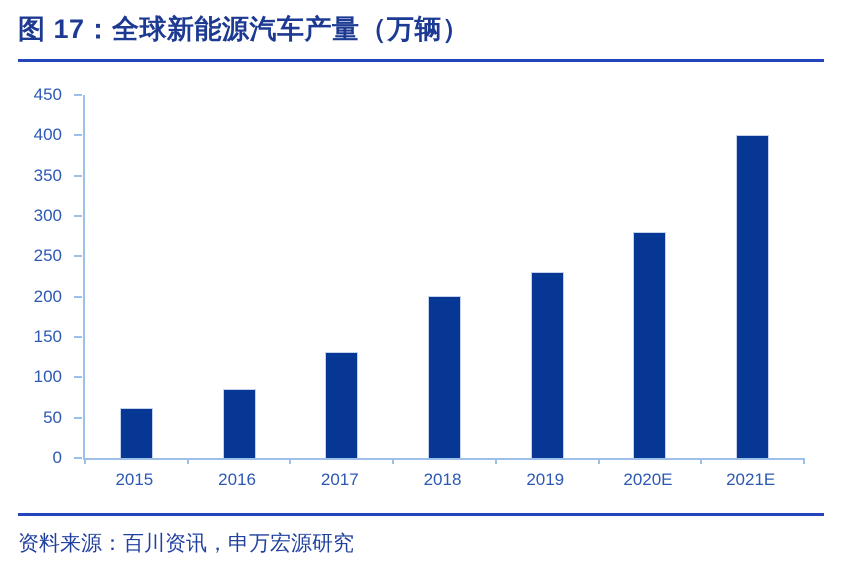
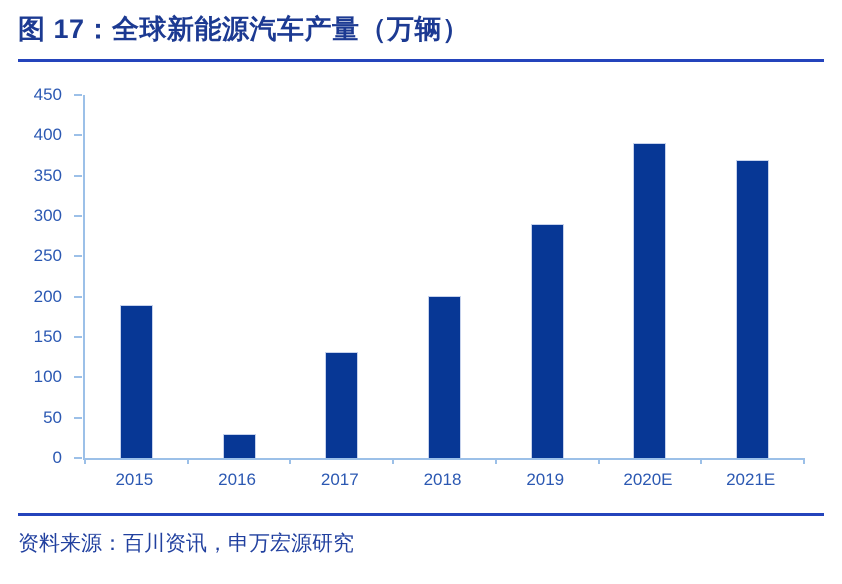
2015: 60 -> 190
2016: 90 -> 30
2019: 230 -> 290
2020E: 280 -> 390
2021E: 400 -> 370
